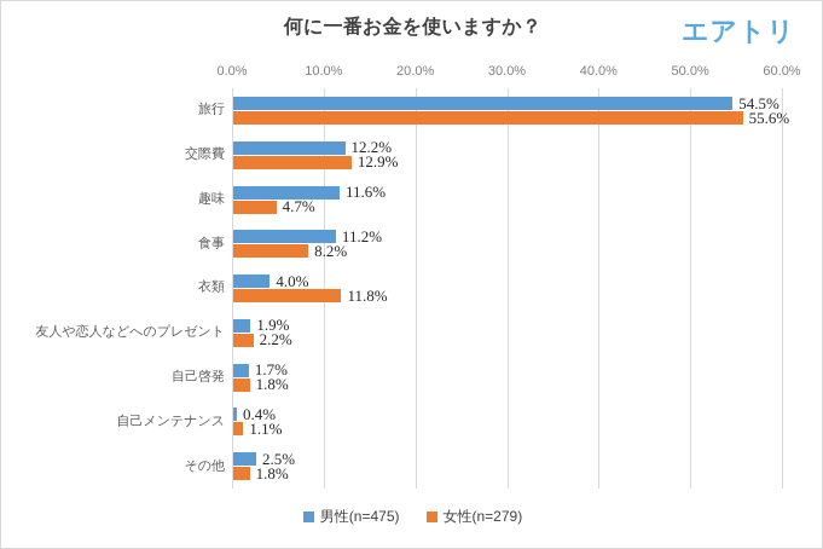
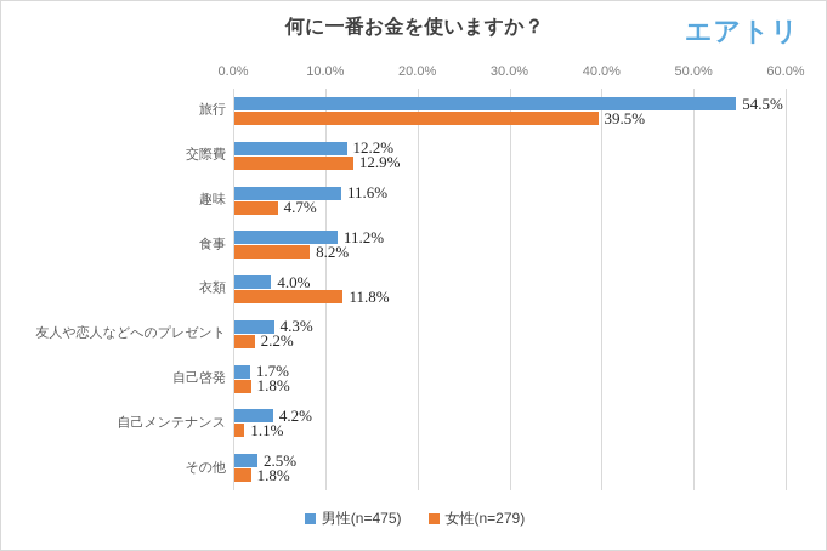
女性(n=279)/旅行: 55.6% -> 39.5%
男性(n=475)/友人や恋人などへのプレゼント: 1.9% -> 4.3%
男性(n=475)/自己メンテナンス: 0.4% -> 4.2%
